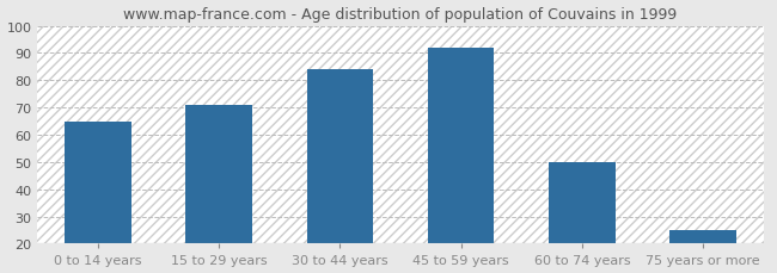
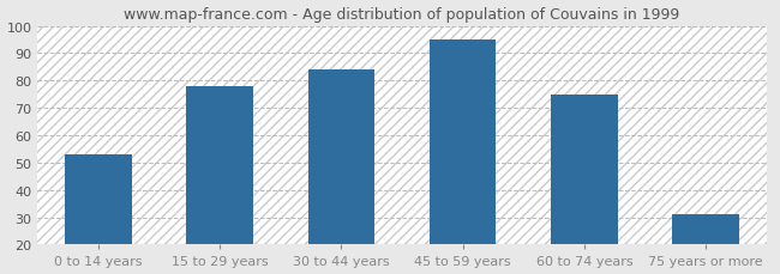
0 to 14 years: 65 -> 53
15 to 29 years: 71 -> 78
45 to 59 years: 92 -> 95
60 to 74 years: 50 -> 75
75 years or more: 25 -> 31
